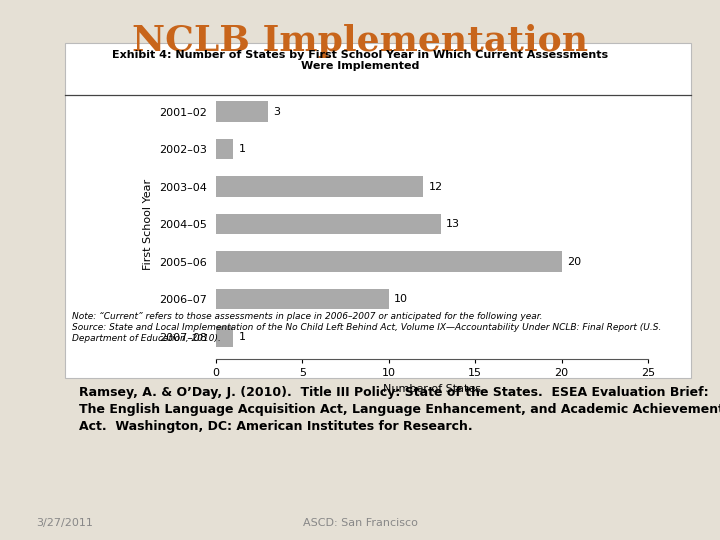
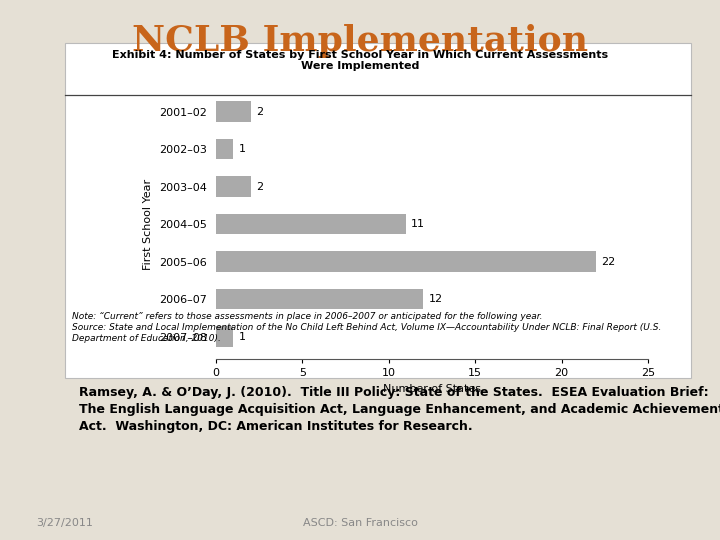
2001–02: 3 -> 2
2003–04: 12 -> 2
2004–05: 13 -> 11
2005–06: 20 -> 22
2006–07: 10 -> 12
